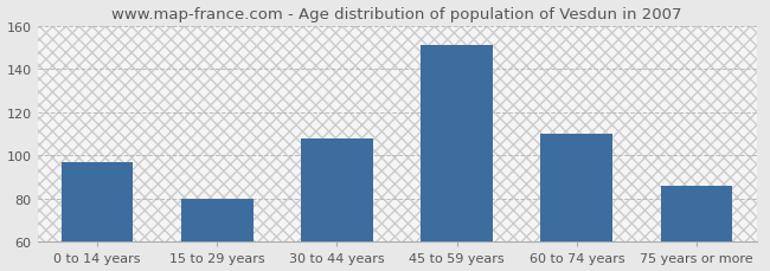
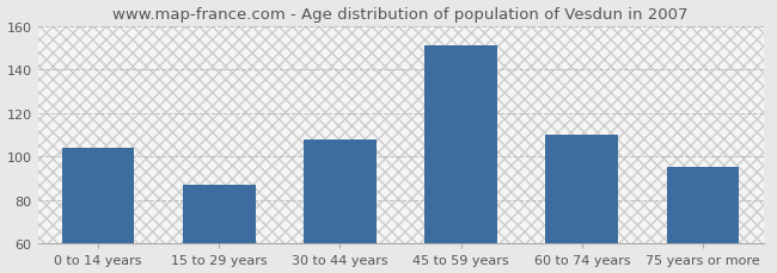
0 to 14 years: 97 -> 104
15 to 29 years: 80 -> 87
75 years or more: 86 -> 95
